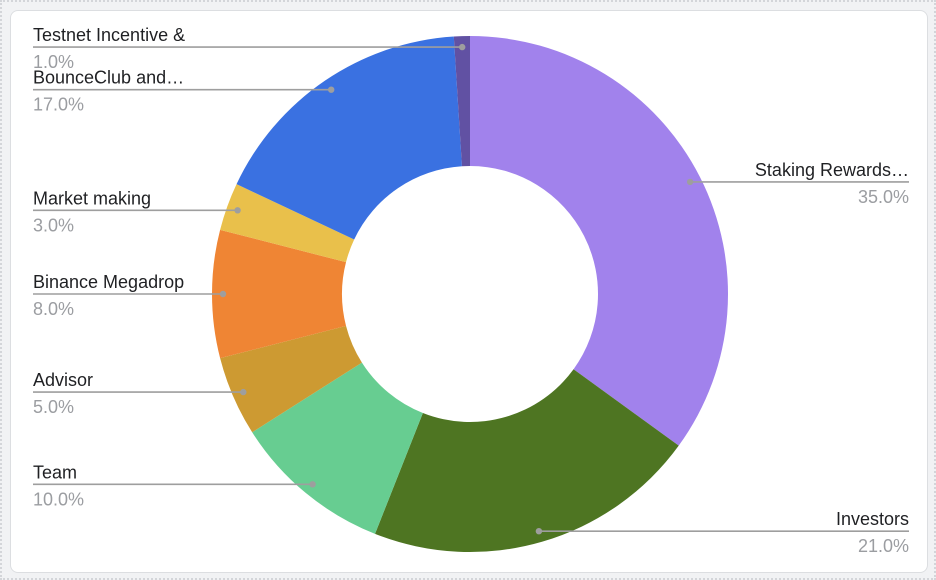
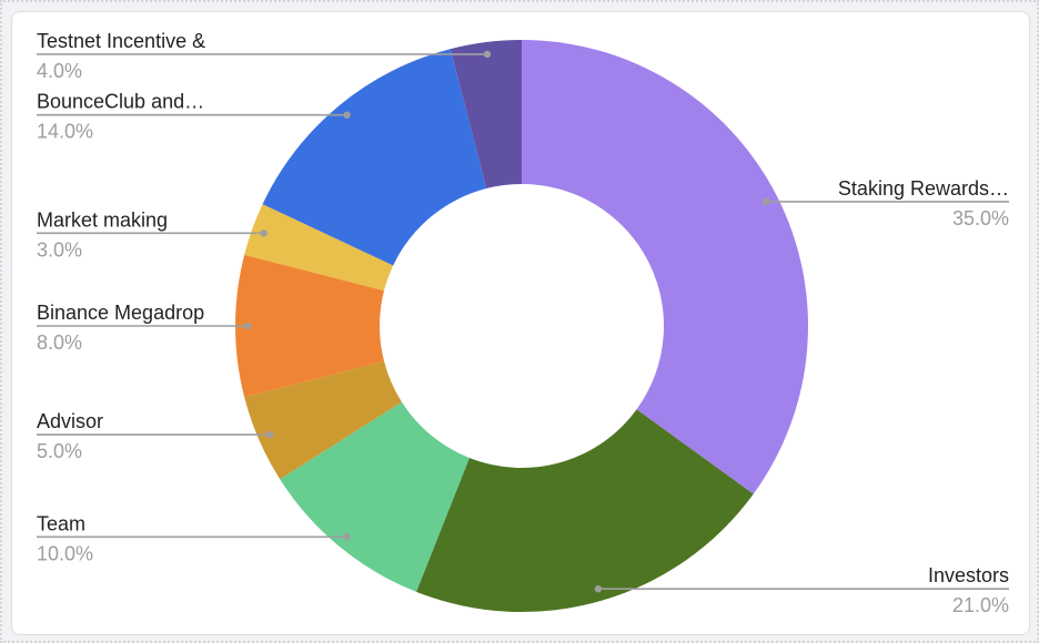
BounceClub and…: 17.0% -> 14.0%
Testnet Incentive &: 1.0% -> 4.0%
